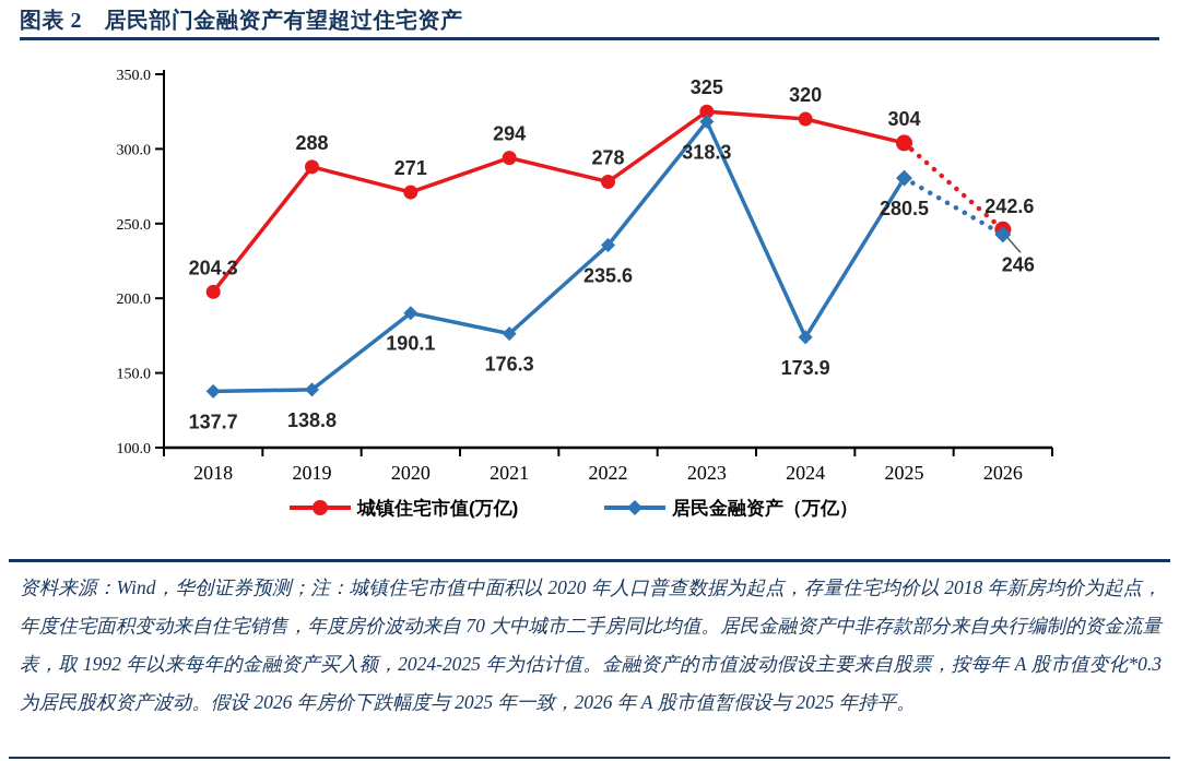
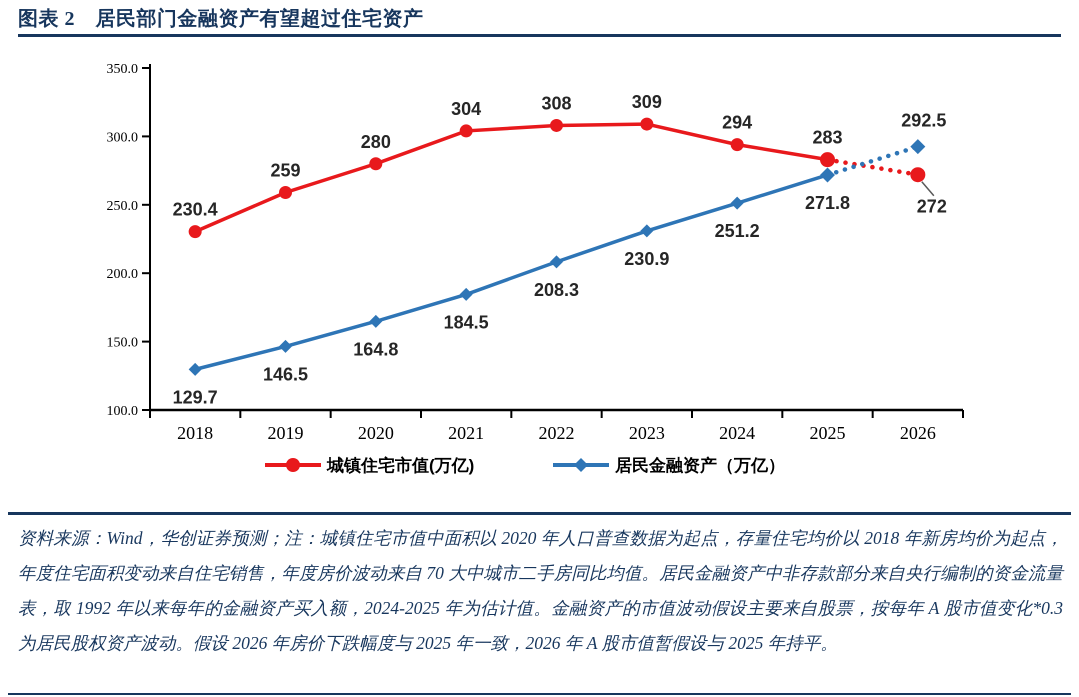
城镇住宅市值(万亿)/2018: 204.3 -> 230.4
居民金融资产（万亿）/2018: 137.7 -> 129.7
城镇住宅市值(万亿)/2019: 288 -> 259
居民金融资产（万亿）/2019: 138.8 -> 146.5
城镇住宅市值(万亿)/2020: 271 -> 280
居民金融资产（万亿）/2020: 190.1 -> 164.8
城镇住宅市值(万亿)/2021: 294 -> 304
居民金融资产（万亿）/2021: 176.3 -> 184.5
城镇住宅市值(万亿)/2022: 278 -> 308
居民金融资产（万亿）/2022: 235.6 -> 208.3
城镇住宅市值(万亿)/2023: 325 -> 309
居民金融资产（万亿）/2023: 318.3 -> 230.9
城镇住宅市值(万亿)/2024: 320 -> 294
居民金融资产（万亿）/2024: 173.9 -> 251.2
城镇住宅市值(万亿)/2025: 304 -> 283
居民金融资产（万亿）/2025: 280.5 -> 271.8
城镇住宅市值(万亿)/2026: 246 -> 272
居民金融资产（万亿）/2026: 242.6 -> 292.5
